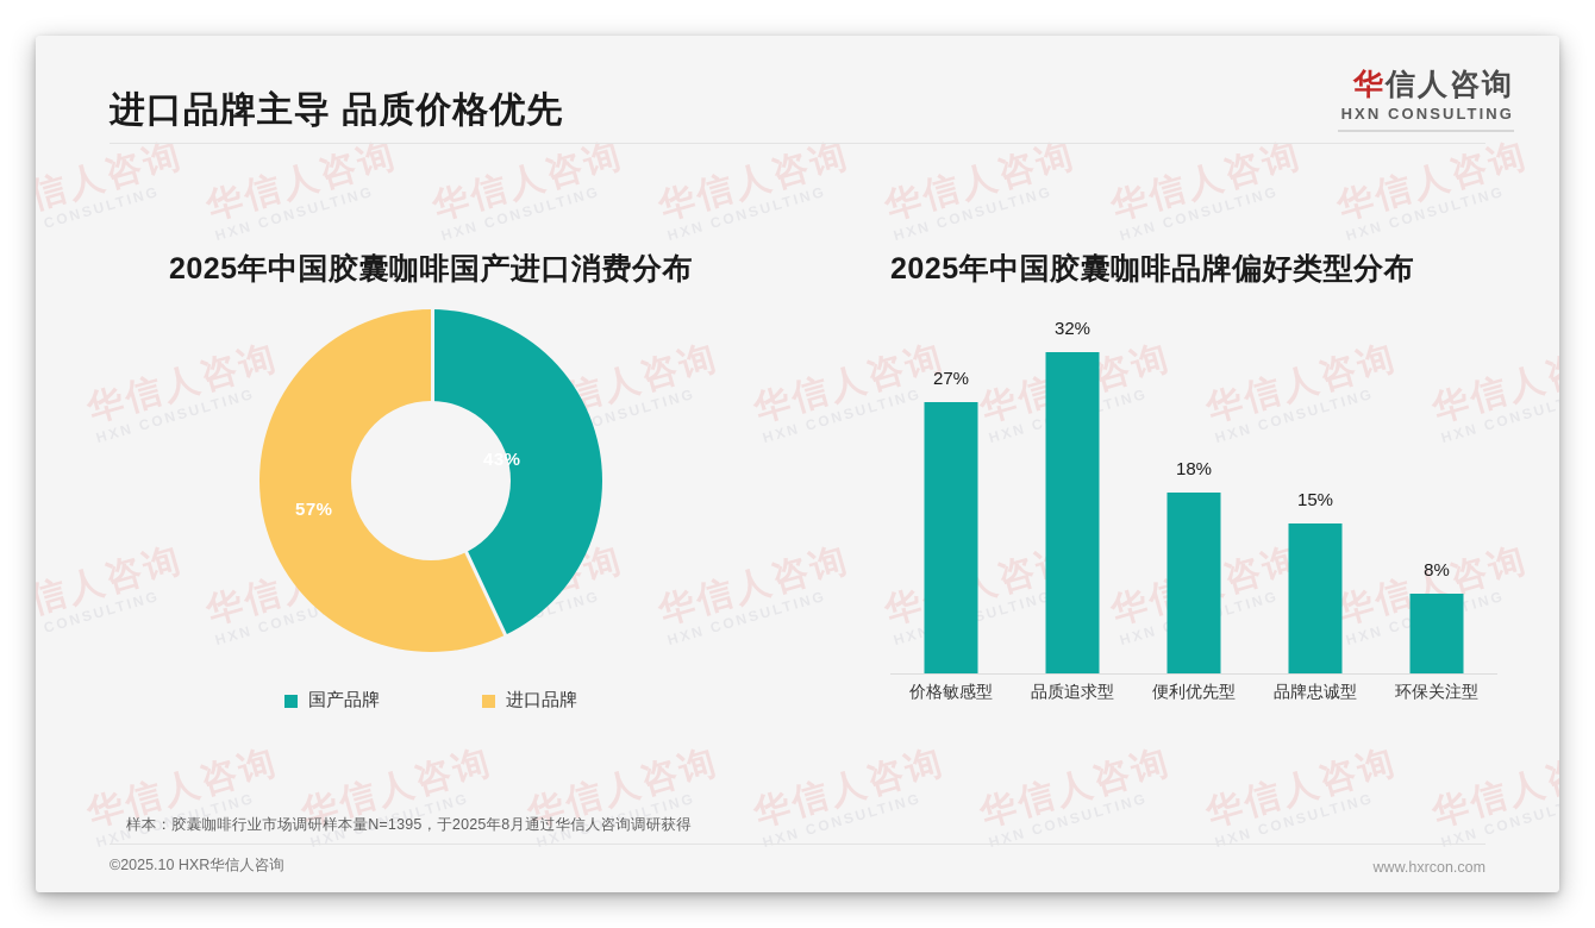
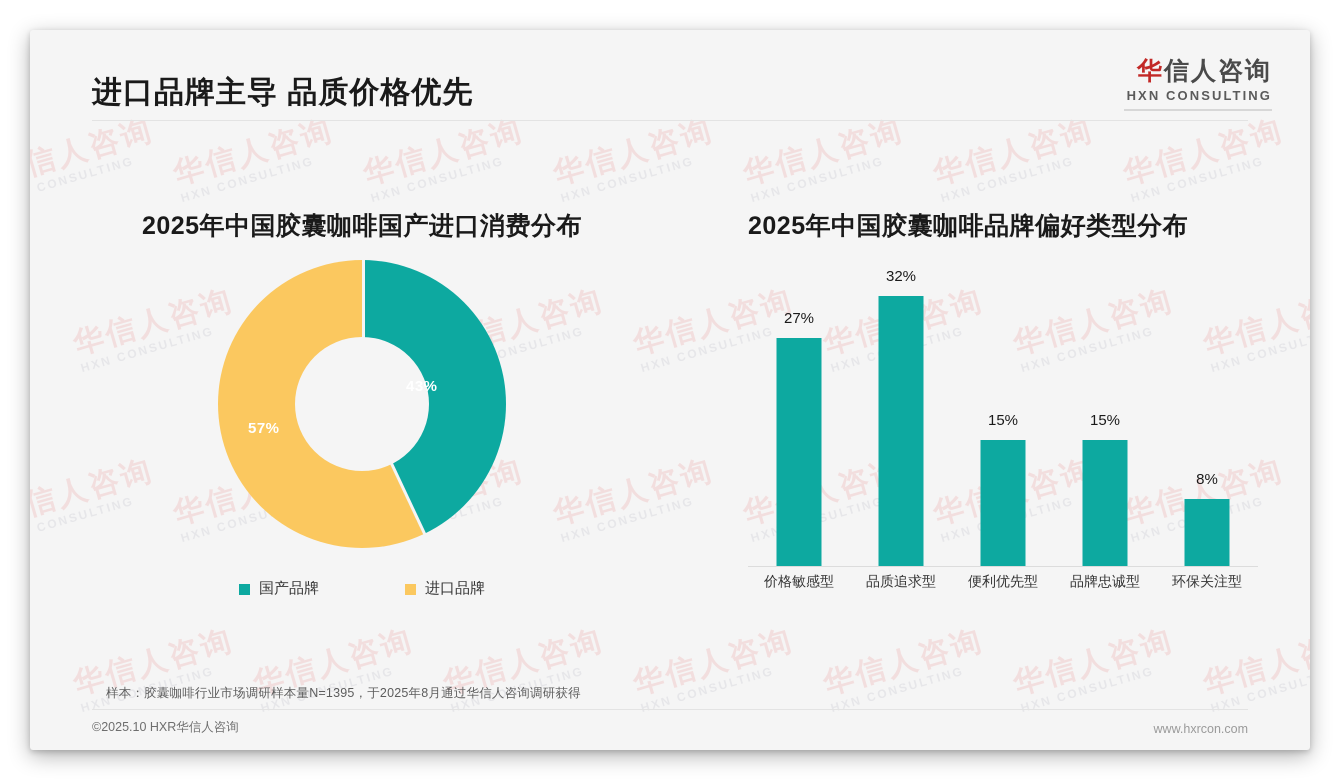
2025年中国胶囊咖啡品牌偏好类型分布/便利优先型: 18% -> 15%
